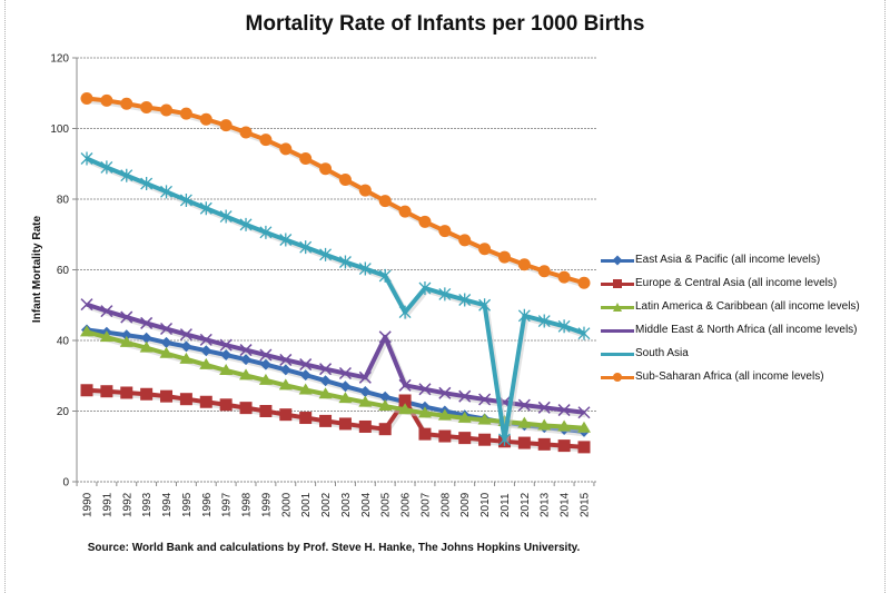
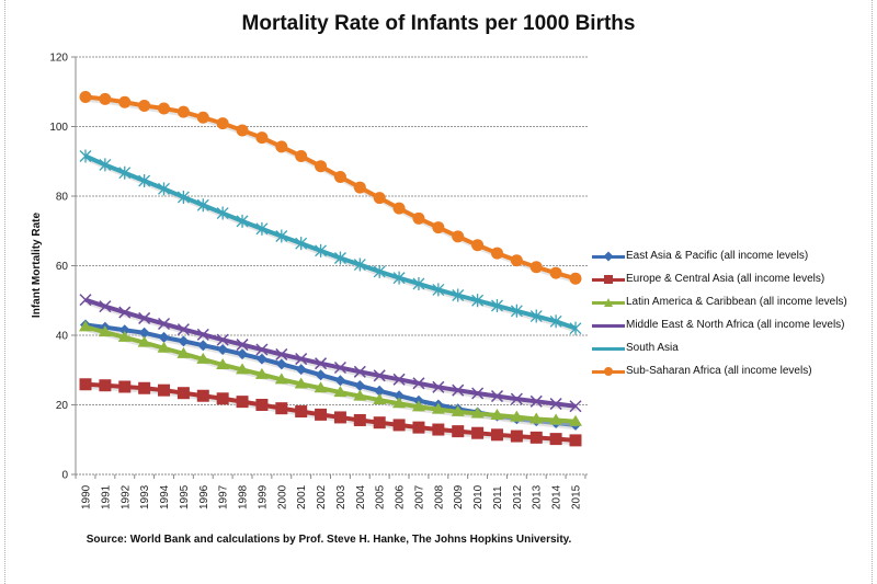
Middle East & North Africa (all income levels)/2005: 41 -> 28
Europe & Central Asia (all income levels)/2006: 23 -> 14
South Asia/2006: 48 -> 56
South Asia/2011: 12 -> 48
